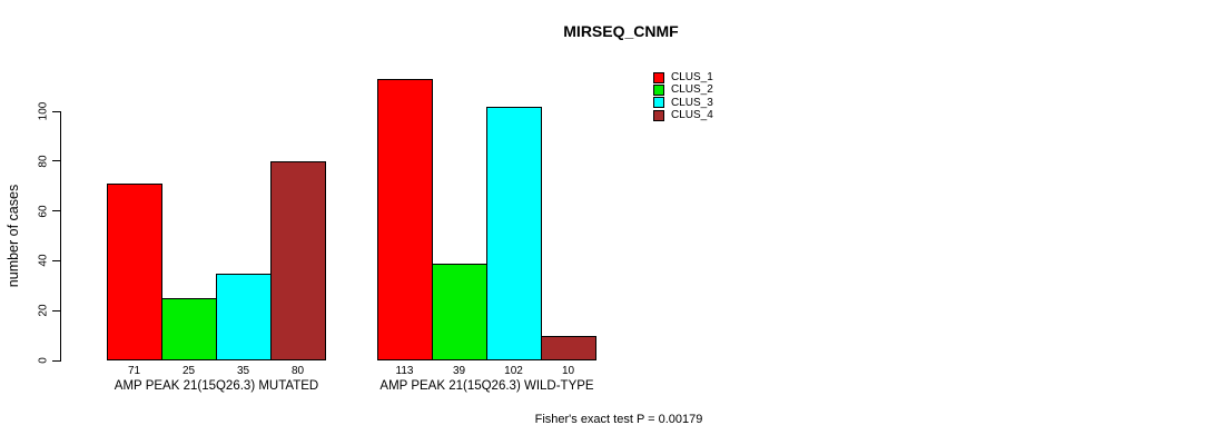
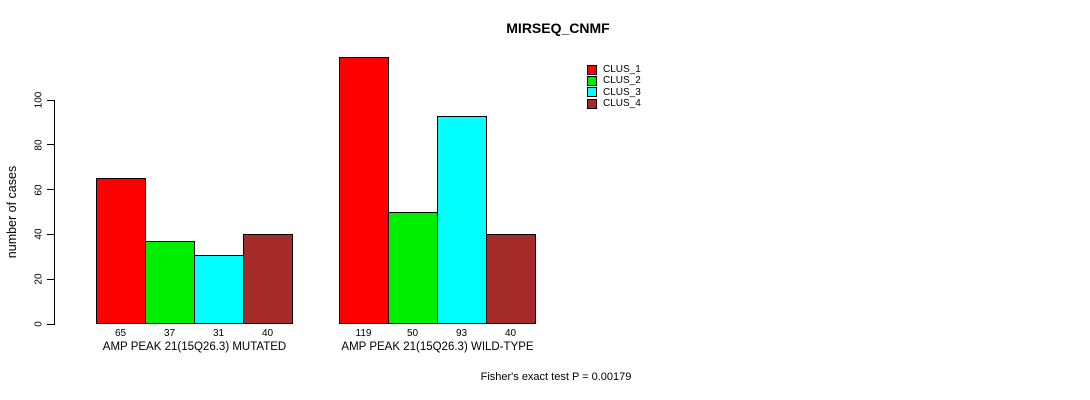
CLUS_1/AMP PEAK 21(15Q26.3) MUTATED: 71 -> 65
CLUS_2/AMP PEAK 21(15Q26.3) MUTATED: 25 -> 37
CLUS_3/AMP PEAK 21(15Q26.3) MUTATED: 35 -> 31
CLUS_4/AMP PEAK 21(15Q26.3) MUTATED: 80 -> 40
CLUS_1/AMP PEAK 21(15Q26.3) WILD-TYPE: 113 -> 119
CLUS_2/AMP PEAK 21(15Q26.3) WILD-TYPE: 39 -> 50
CLUS_3/AMP PEAK 21(15Q26.3) WILD-TYPE: 102 -> 93
CLUS_4/AMP PEAK 21(15Q26.3) WILD-TYPE: 10 -> 40
